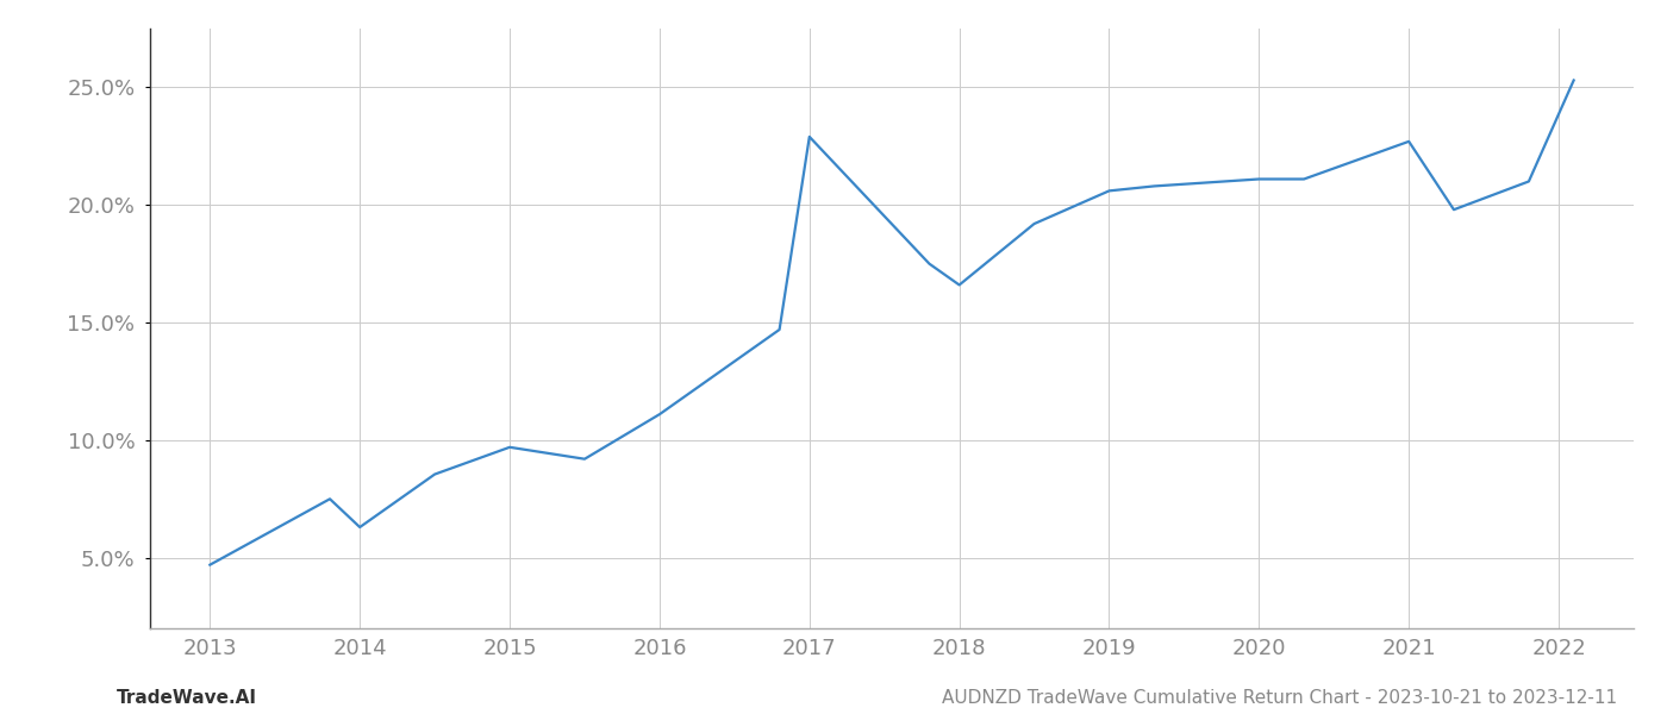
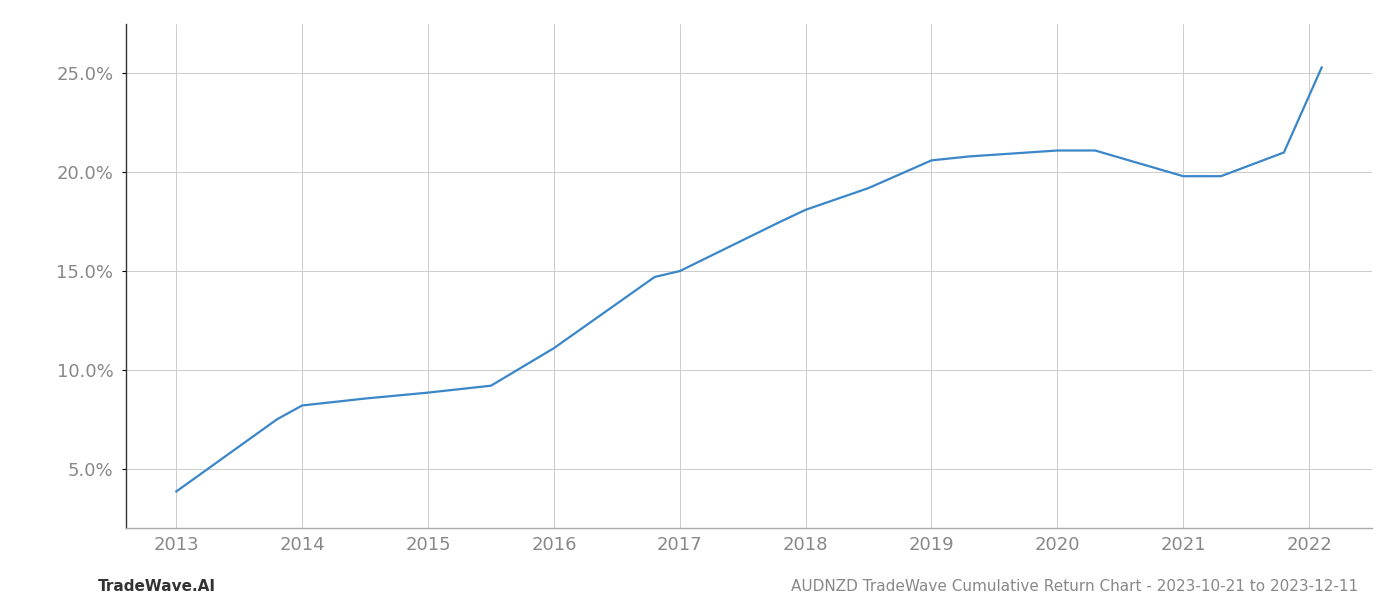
2013: 4.7% -> 3.9%
2014: 6.3% -> 8.2%
2015: 9.7% -> 8.8%
2017: 22.9% -> 15.0%
2018: 16.6% -> 18.1%
2021: 22.7% -> 19.8%
